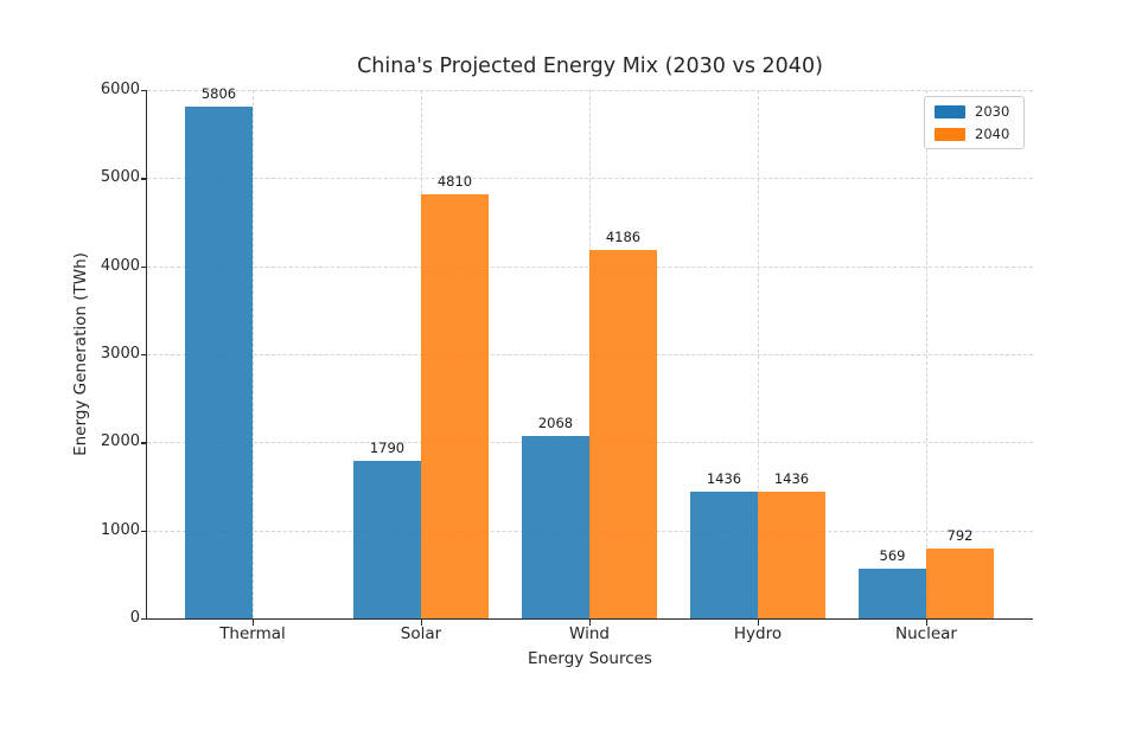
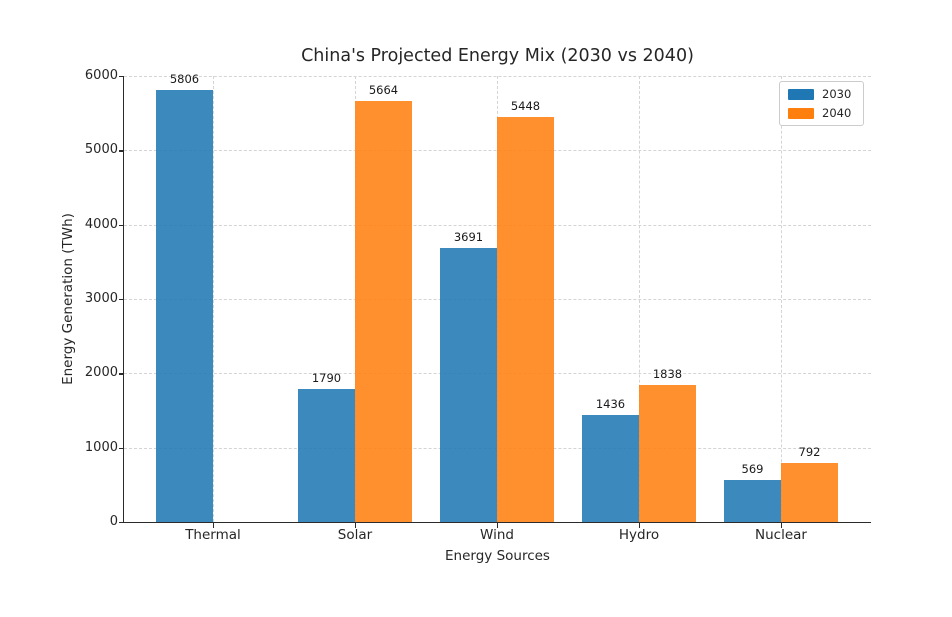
2040/Solar: 4810 -> 5664
2030/Wind: 2068 -> 3691
2040/Wind: 4186 -> 5448
2040/Hydro: 1436 -> 1838
